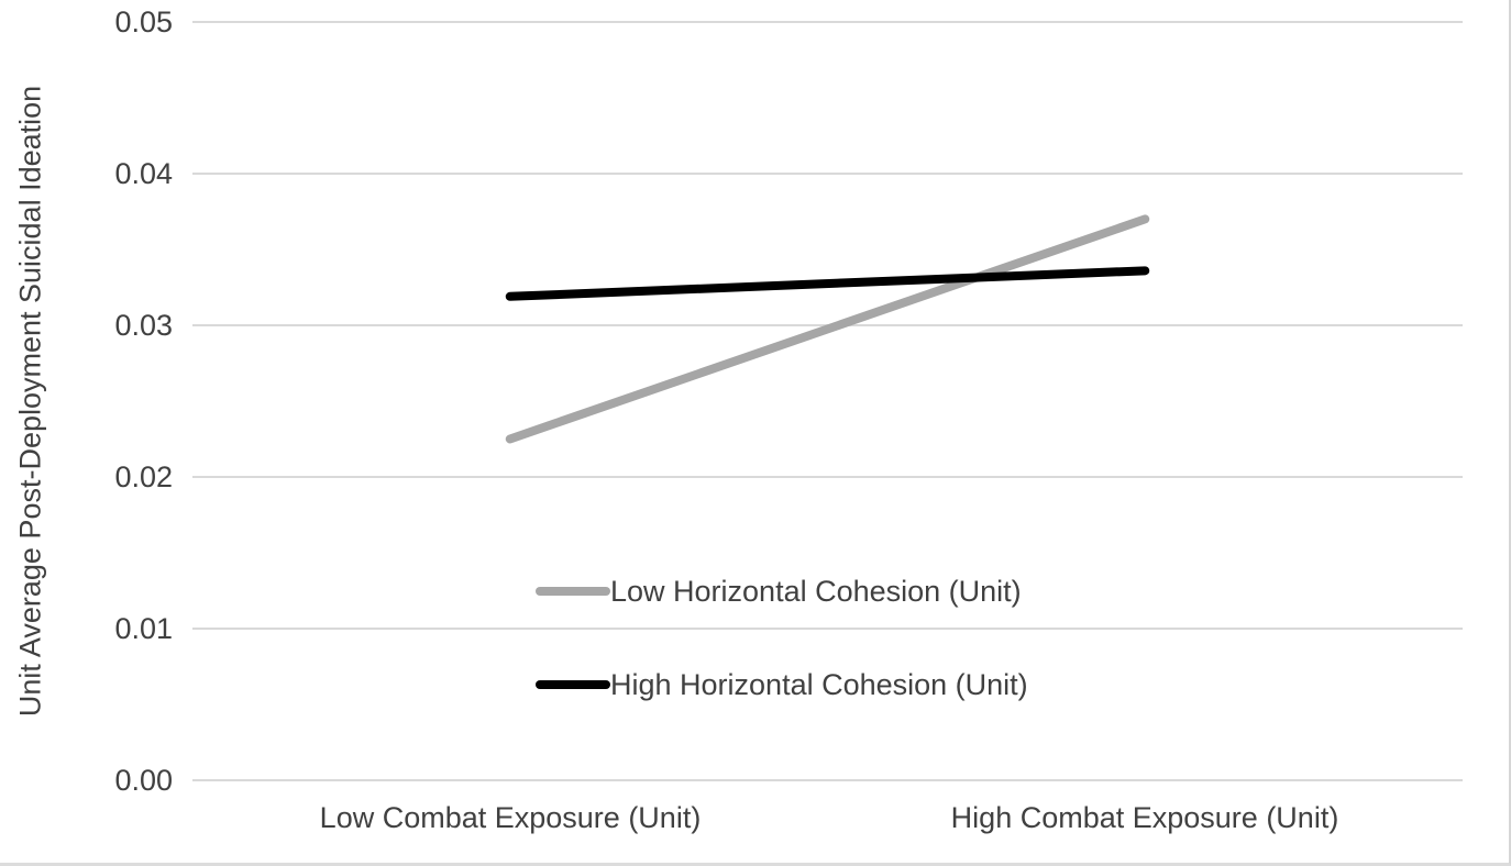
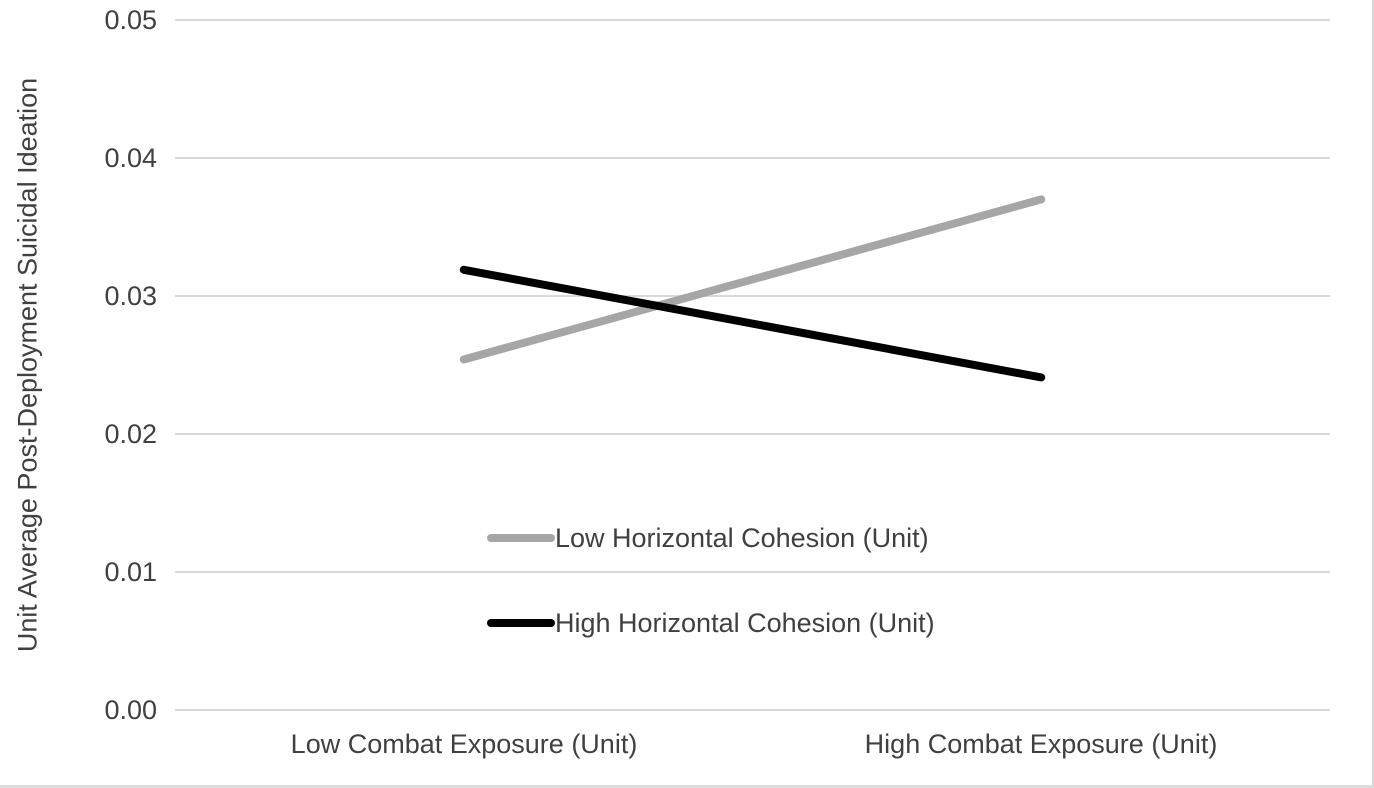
Low Horizontal Cohesion (Unit)/Low Combat Exposure (Unit): 0.0225 -> 0.0254
High Horizontal Cohesion (Unit)/High Combat Exposure (Unit): 0.0336 -> 0.0241
